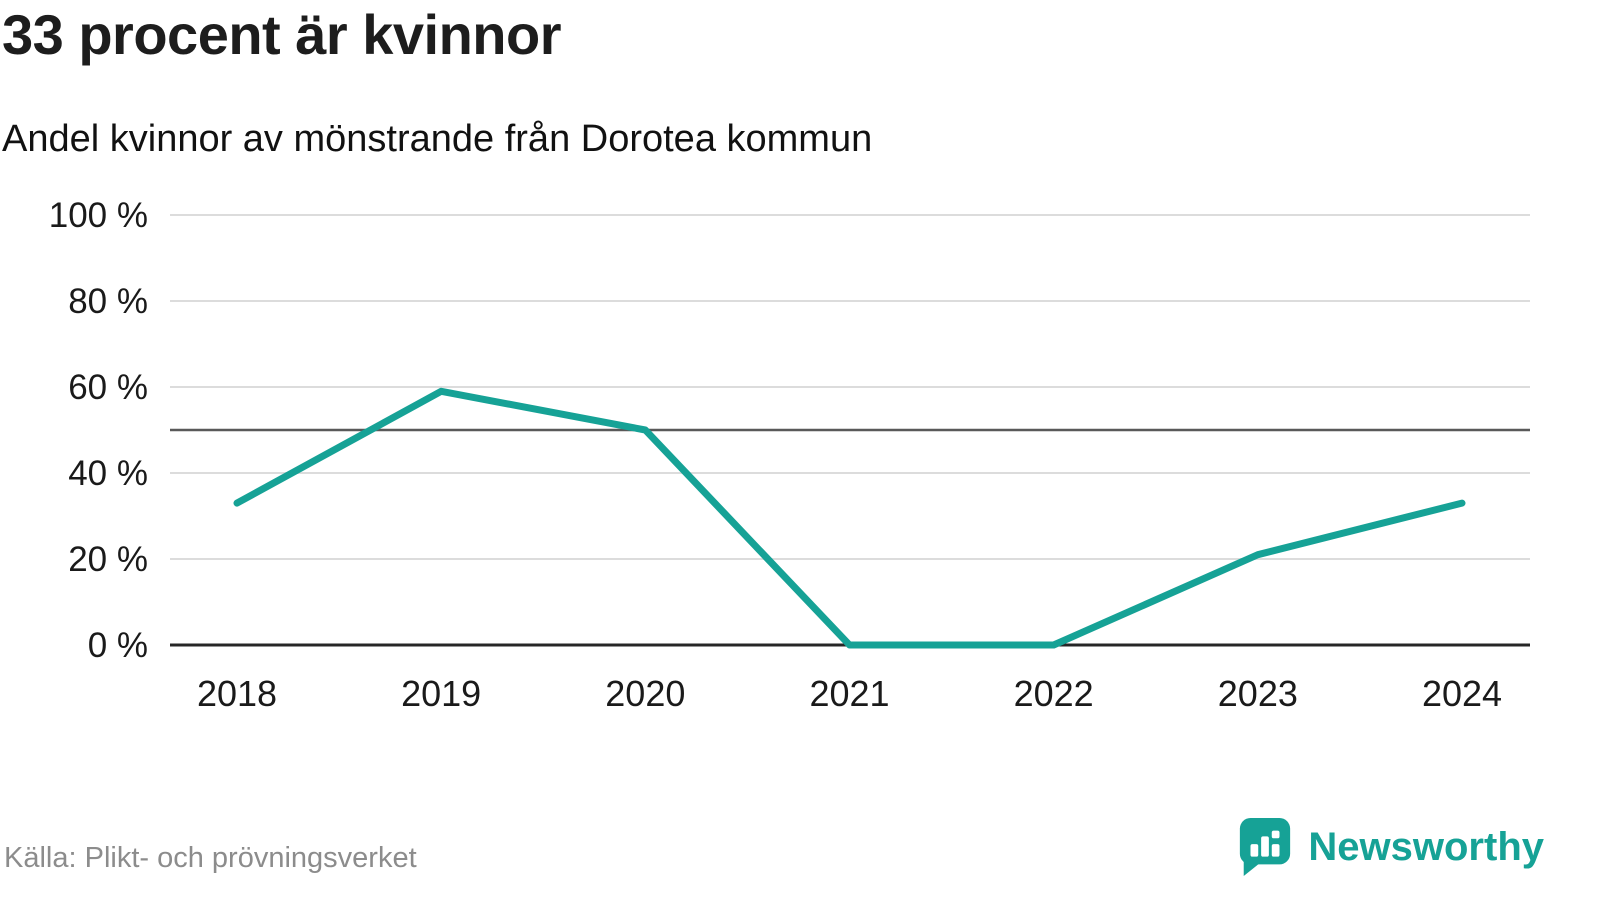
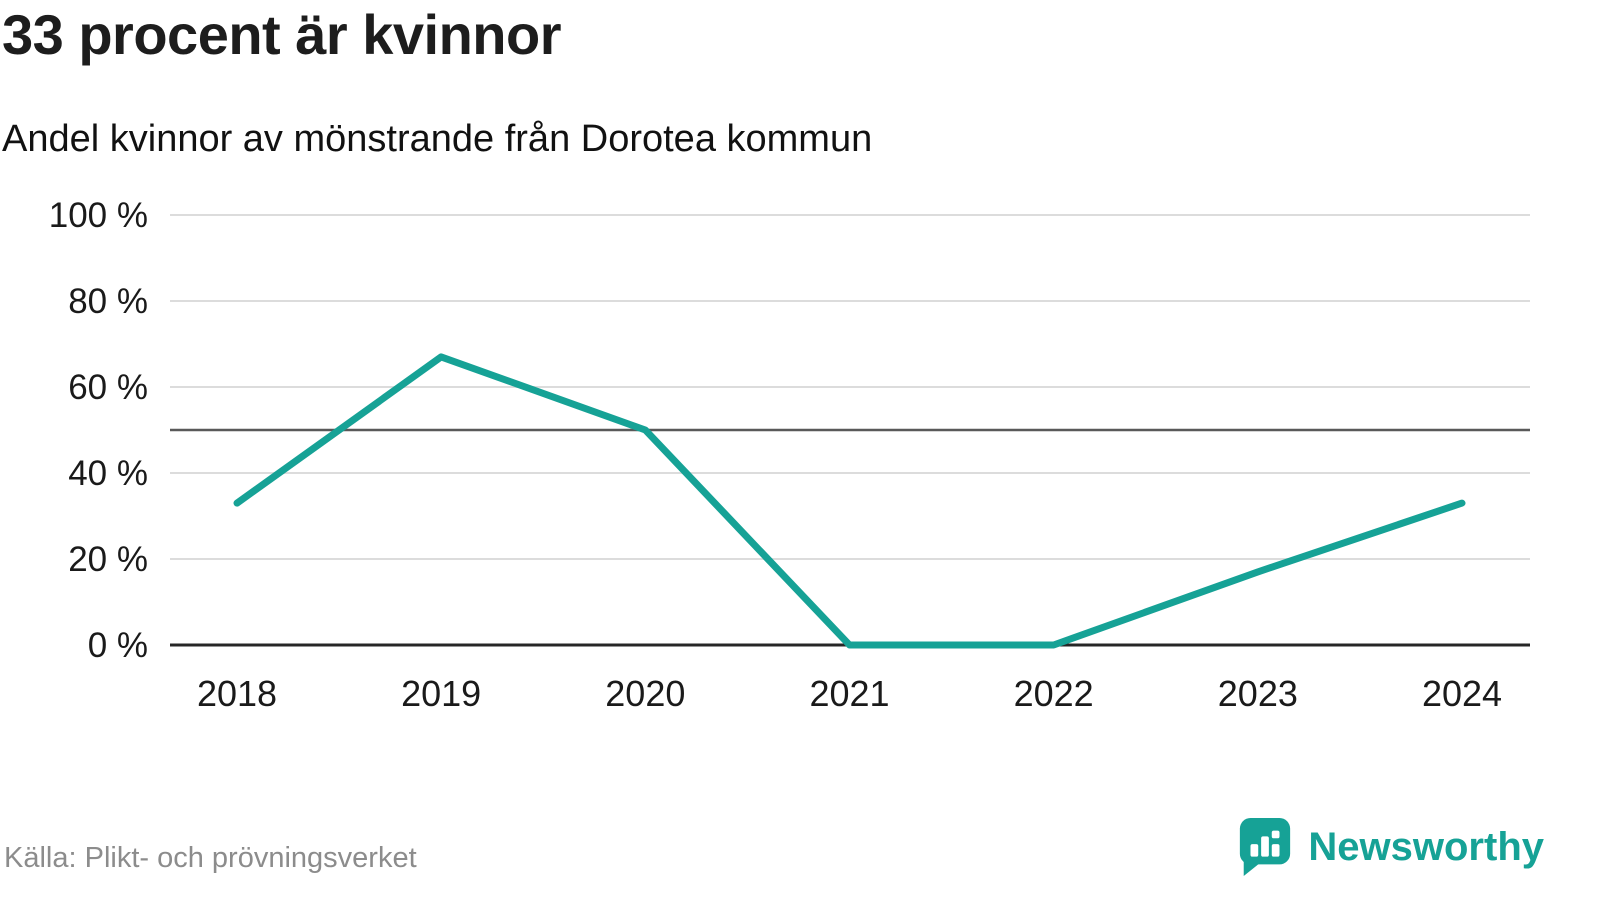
2019: 59% -> 67%
2023: 21% -> 17%
